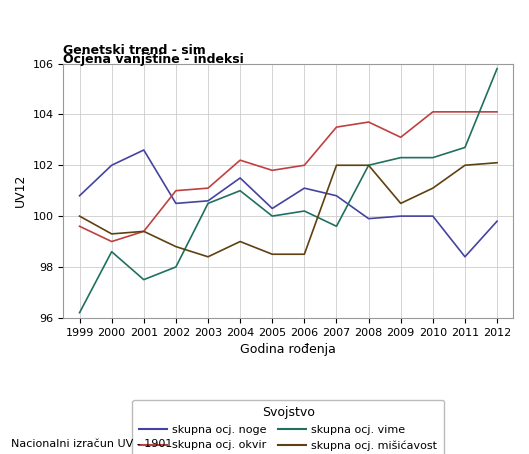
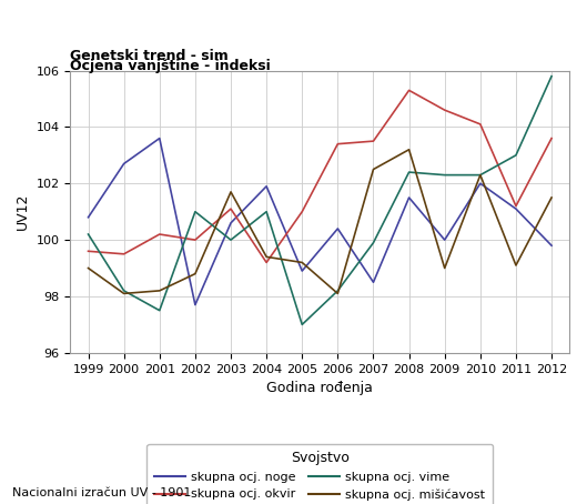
skupna ocj. vime/1999: 96.2 -> 100.2
skupna ocj. mišićavost/1999: 100.0 -> 99.0
skupna ocj. noge/2000: 102.0 -> 102.7
skupna ocj. okvir/2000: 99.0 -> 99.5
skupna ocj. vime/2000: 98.6 -> 98.2
skupna ocj. mišićavost/2000: 99.3 -> 98.1
skupna ocj. noge/2001: 102.6 -> 103.6
skupna ocj. okvir/2001: 99.4 -> 100.2
skupna ocj. mišićavost/2001: 99.4 -> 98.2
skupna ocj. noge/2002: 100.5 -> 97.7
skupna ocj. okvir/2002: 101.0 -> 100.0
skupna ocj. vime/2002: 98.0 -> 101.0
skupna ocj. vime/2003: 100.5 -> 100.0
skupna ocj. mišićavost/2003: 98.4 -> 101.7
skupna ocj. noge/2004: 101.5 -> 101.9
skupna ocj. okvir/2004: 102.2 -> 99.2
skupna ocj. mišićavost/2004: 99.0 -> 99.4
skupna ocj. noge/2005: 100.3 -> 98.9
skupna ocj. okvir/2005: 101.8 -> 101.0
skupna ocj. vime/2005: 100.0 -> 97.0
skupna ocj. mišićavost/2005: 98.5 -> 99.2
skupna ocj. noge/2006: 101.1 -> 100.4
skupna ocj. okvir/2006: 102.0 -> 103.4
skupna ocj. vime/2006: 100.2 -> 98.2
skupna ocj. mišićavost/2006: 98.5 -> 98.1
skupna ocj. noge/2007: 100.8 -> 98.5
skupna ocj. vime/2007: 99.6 -> 99.9
skupna ocj. mišićavost/2007: 102.0 -> 102.5
skupna ocj. noge/2008: 99.9 -> 101.5
skupna ocj. okvir/2008: 103.7 -> 105.3
skupna ocj. vime/2008: 102.0 -> 102.4
skupna ocj. mišićavost/2008: 102.0 -> 103.2
skupna ocj. okvir/2009: 103.1 -> 104.6
skupna ocj. mišićavost/2009: 100.5 -> 99.0
skupna ocj. noge/2010: 100.0 -> 102.0
skupna ocj. mišićavost/2010: 101.1 -> 102.3
skupna ocj. noge/2011: 98.4 -> 101.1
skupna ocj. okvir/2011: 104.1 -> 101.2
skupna ocj. vime/2011: 102.7 -> 103.0
skupna ocj. mišićavost/2011: 102.0 -> 99.1
skupna ocj. okvir/2012: 104.1 -> 103.6
skupna ocj. mišićavost/2012: 102.1 -> 101.5
